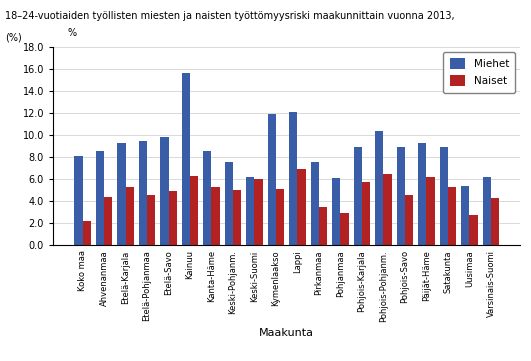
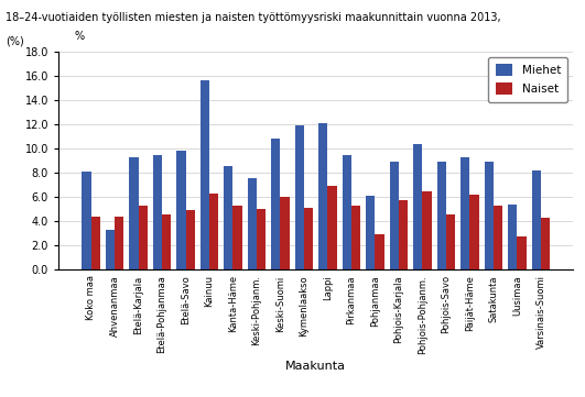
Naiset/Koko maa: 2.2 -> 4.4
Miehet/Ahvenanmaa: 8.6 -> 3.3
Miehet/Keski-Suomi: 6.2 -> 10.8
Miehet/Pirkanmaa: 7.6 -> 9.5
Naiset/Pirkanmaa: 3.5 -> 5.3
Miehet/Varsinais-Suomi: 6.2 -> 8.2
